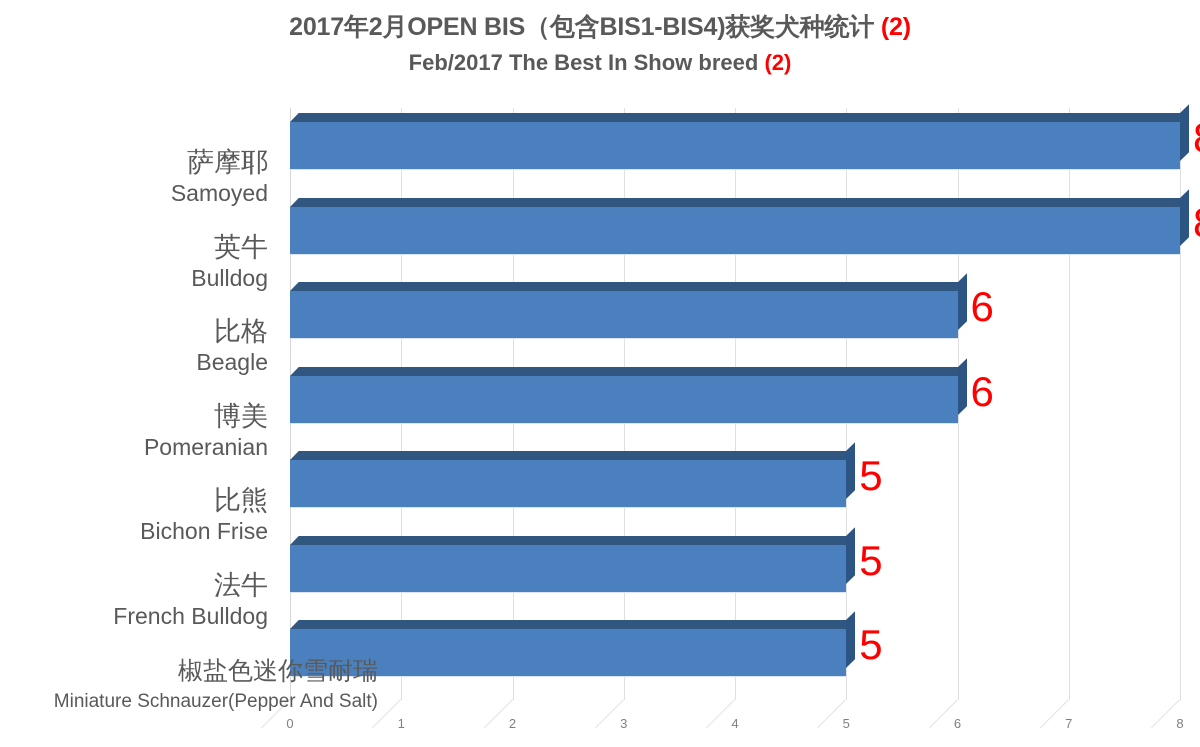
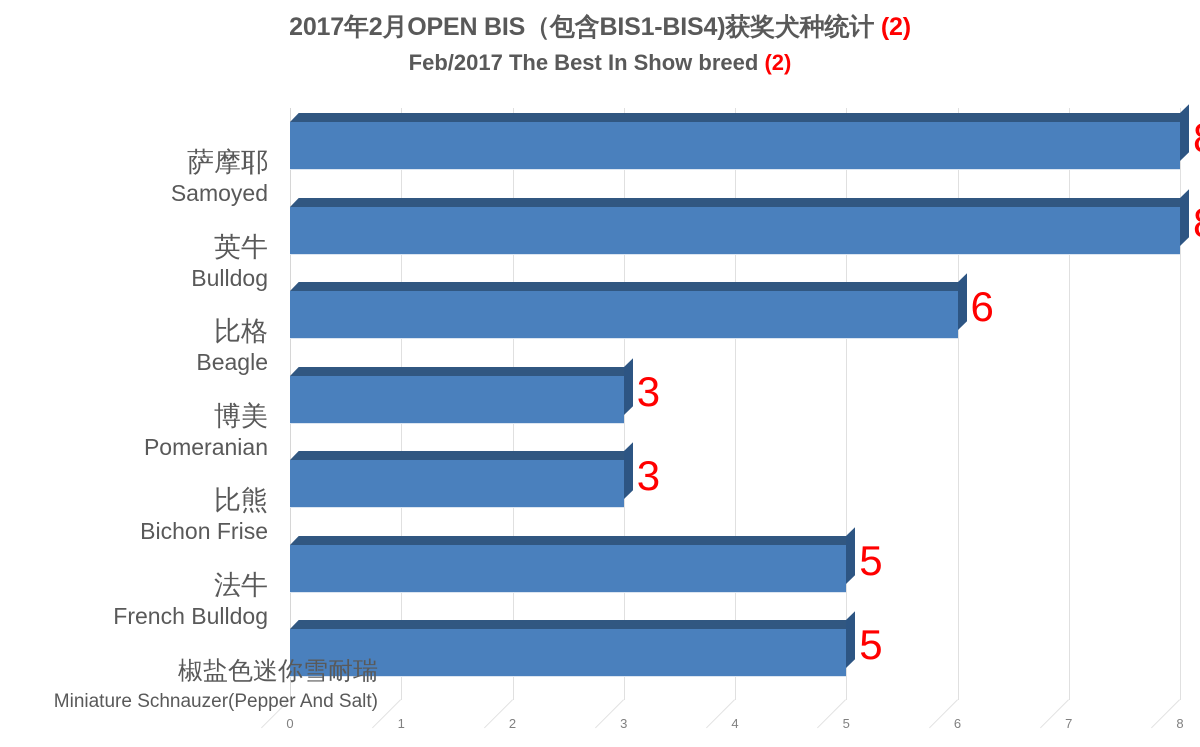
博美 Pomeranian: 6 -> 3
比熊 Bichon Frise: 5 -> 3
